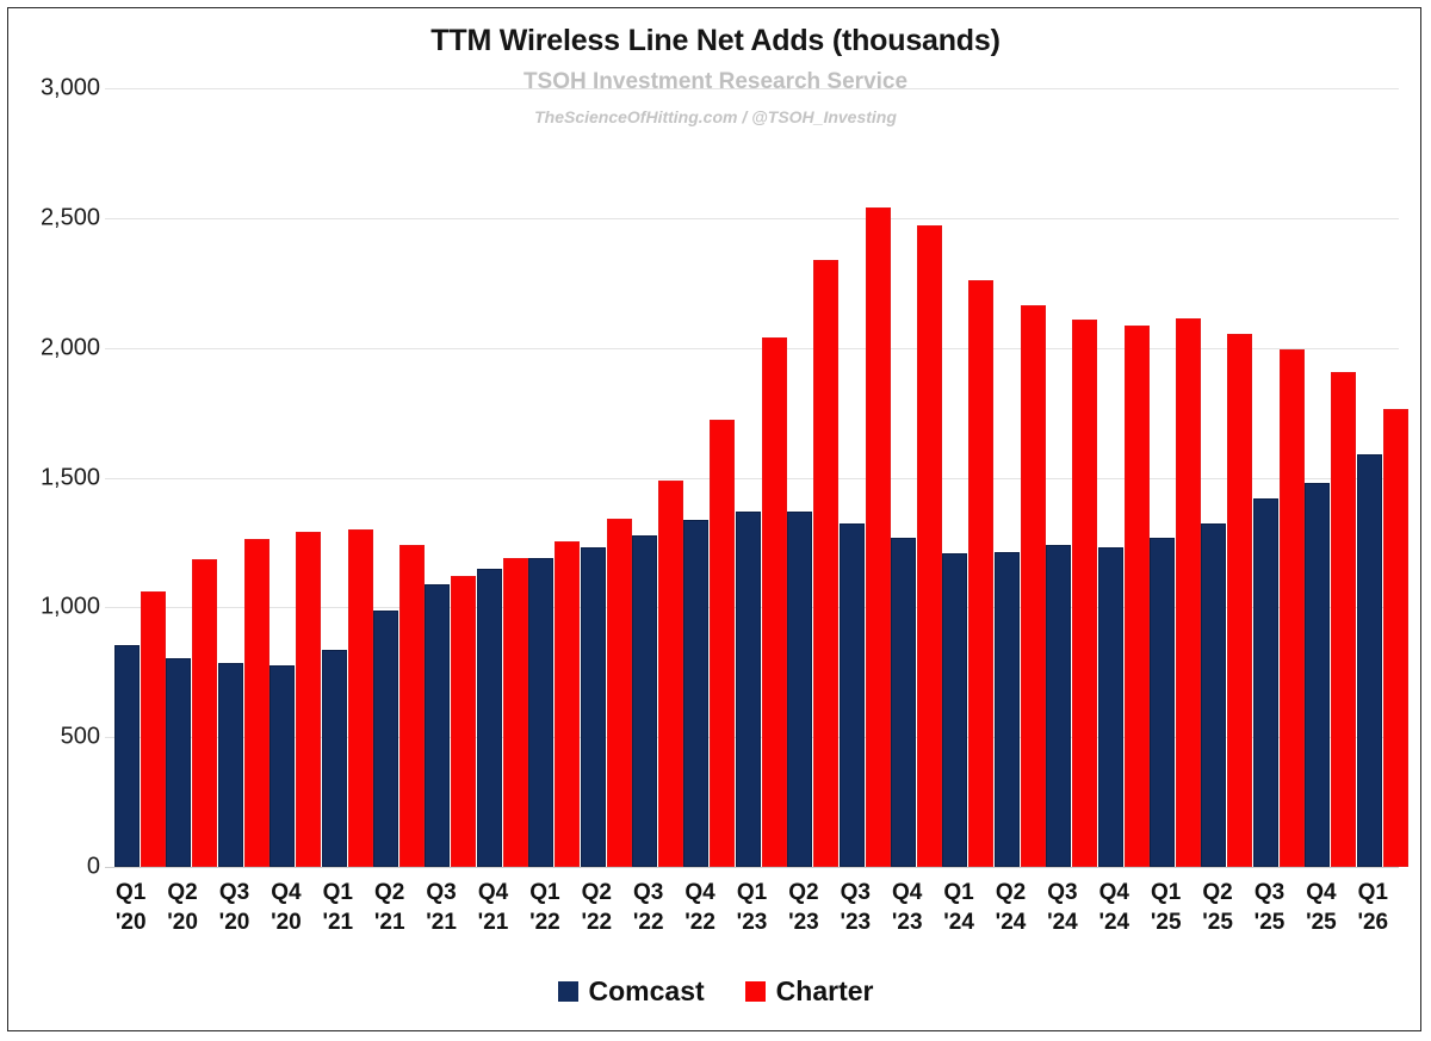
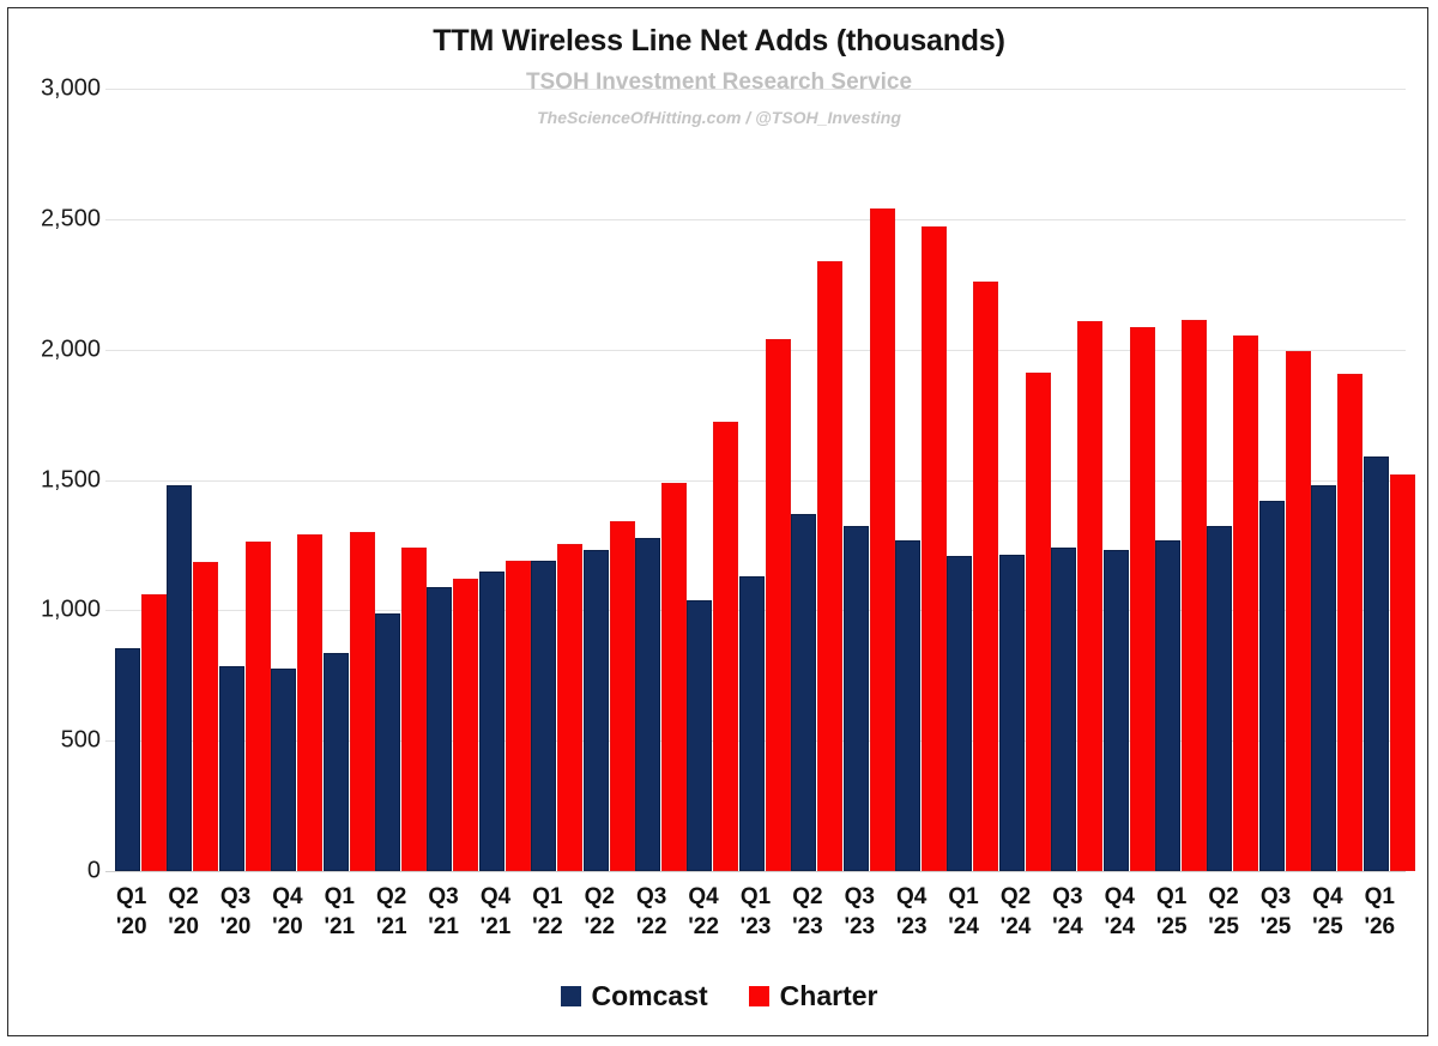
Comcast/Q2 '20: 800 -> 1480
Comcast/Q4 '22: 1340 -> 1040
Comcast/Q1 '23: 1370 -> 1130
Charter/Q2 '24: 2160 -> 1910
Charter/Q1 '26: 1760 -> 1520
